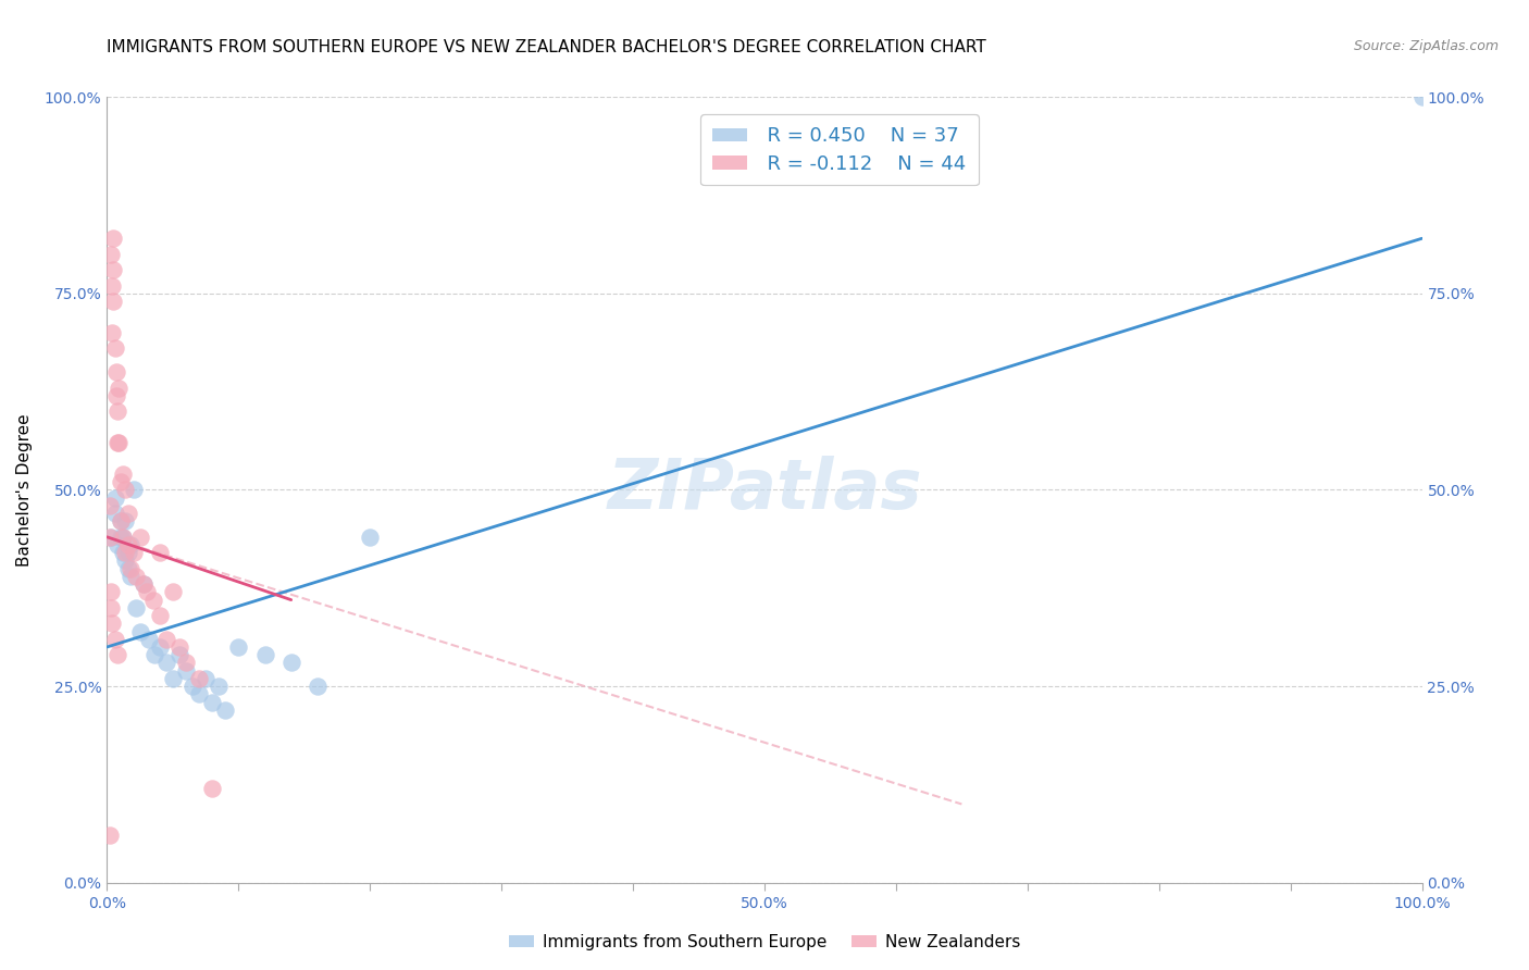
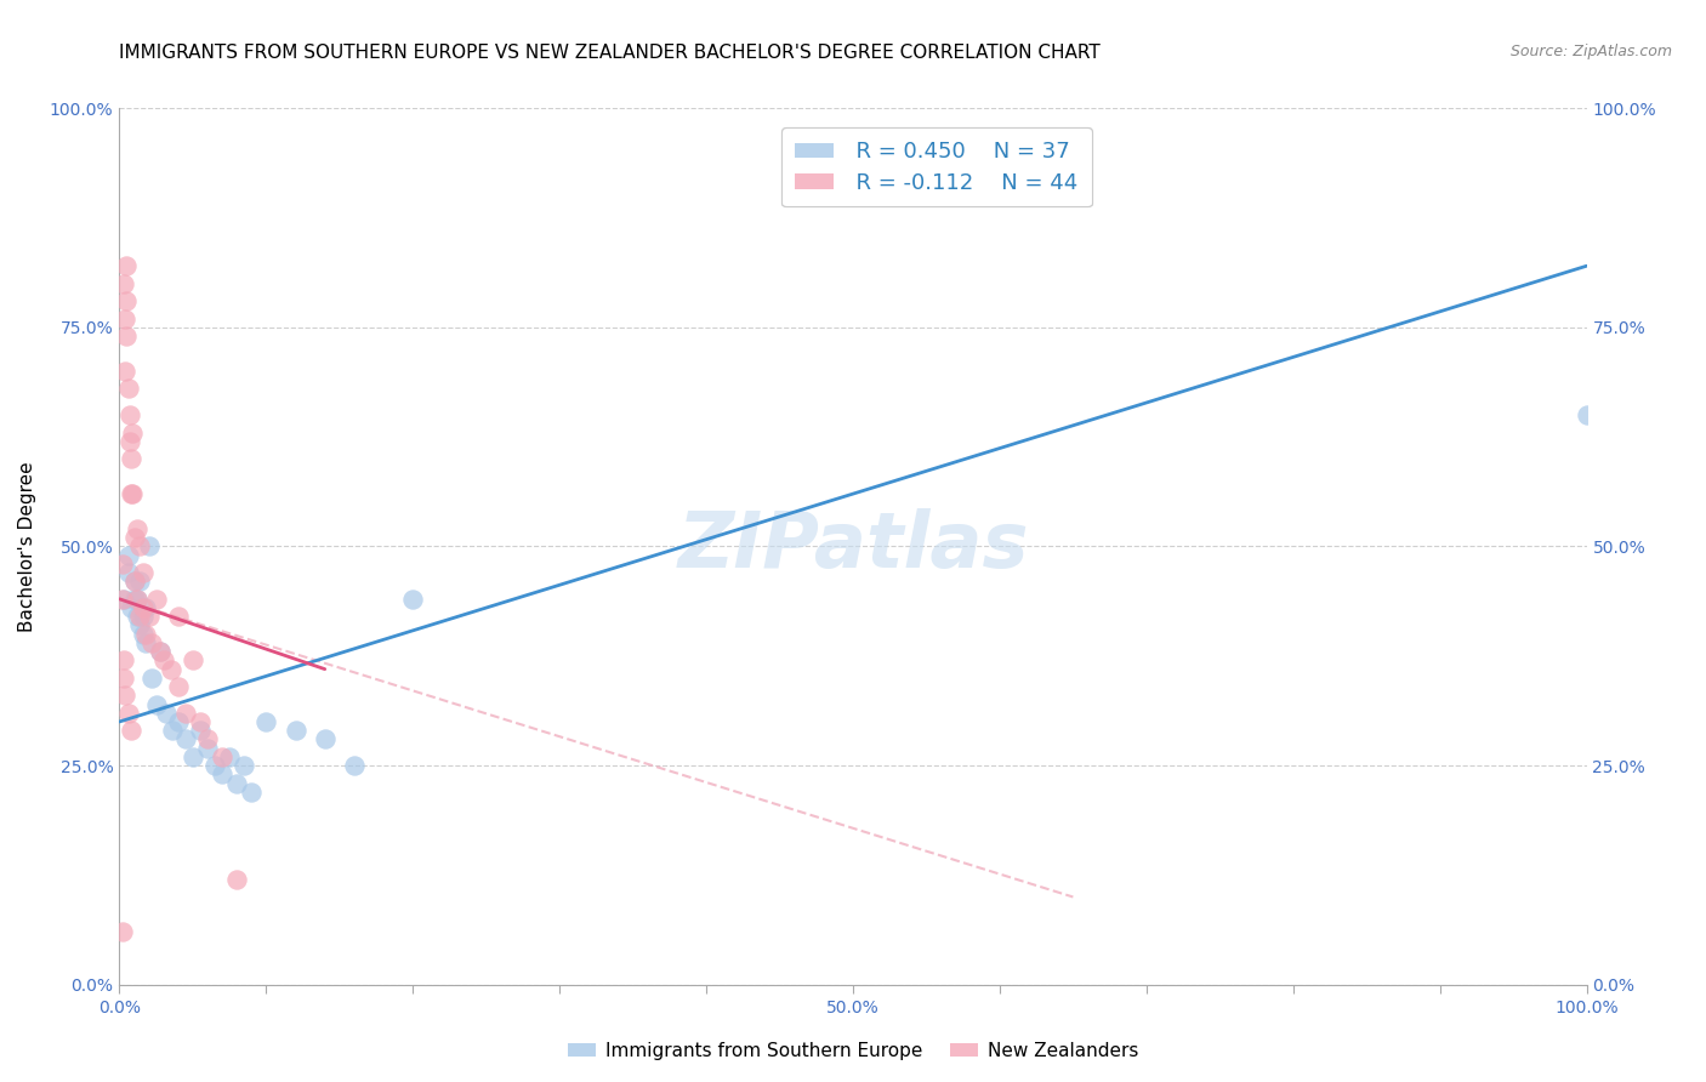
Immigrants from Southern Europe/100.0%: 100% -> 65%
